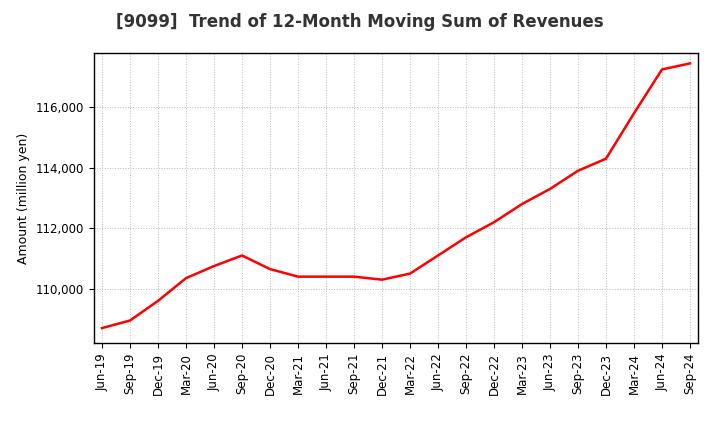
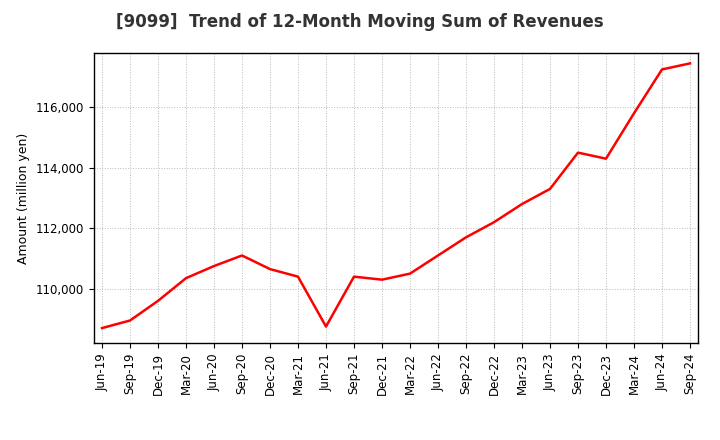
Jun-21: 110,400 -> 108,750
Sep-23: 113,900 -> 114,500
